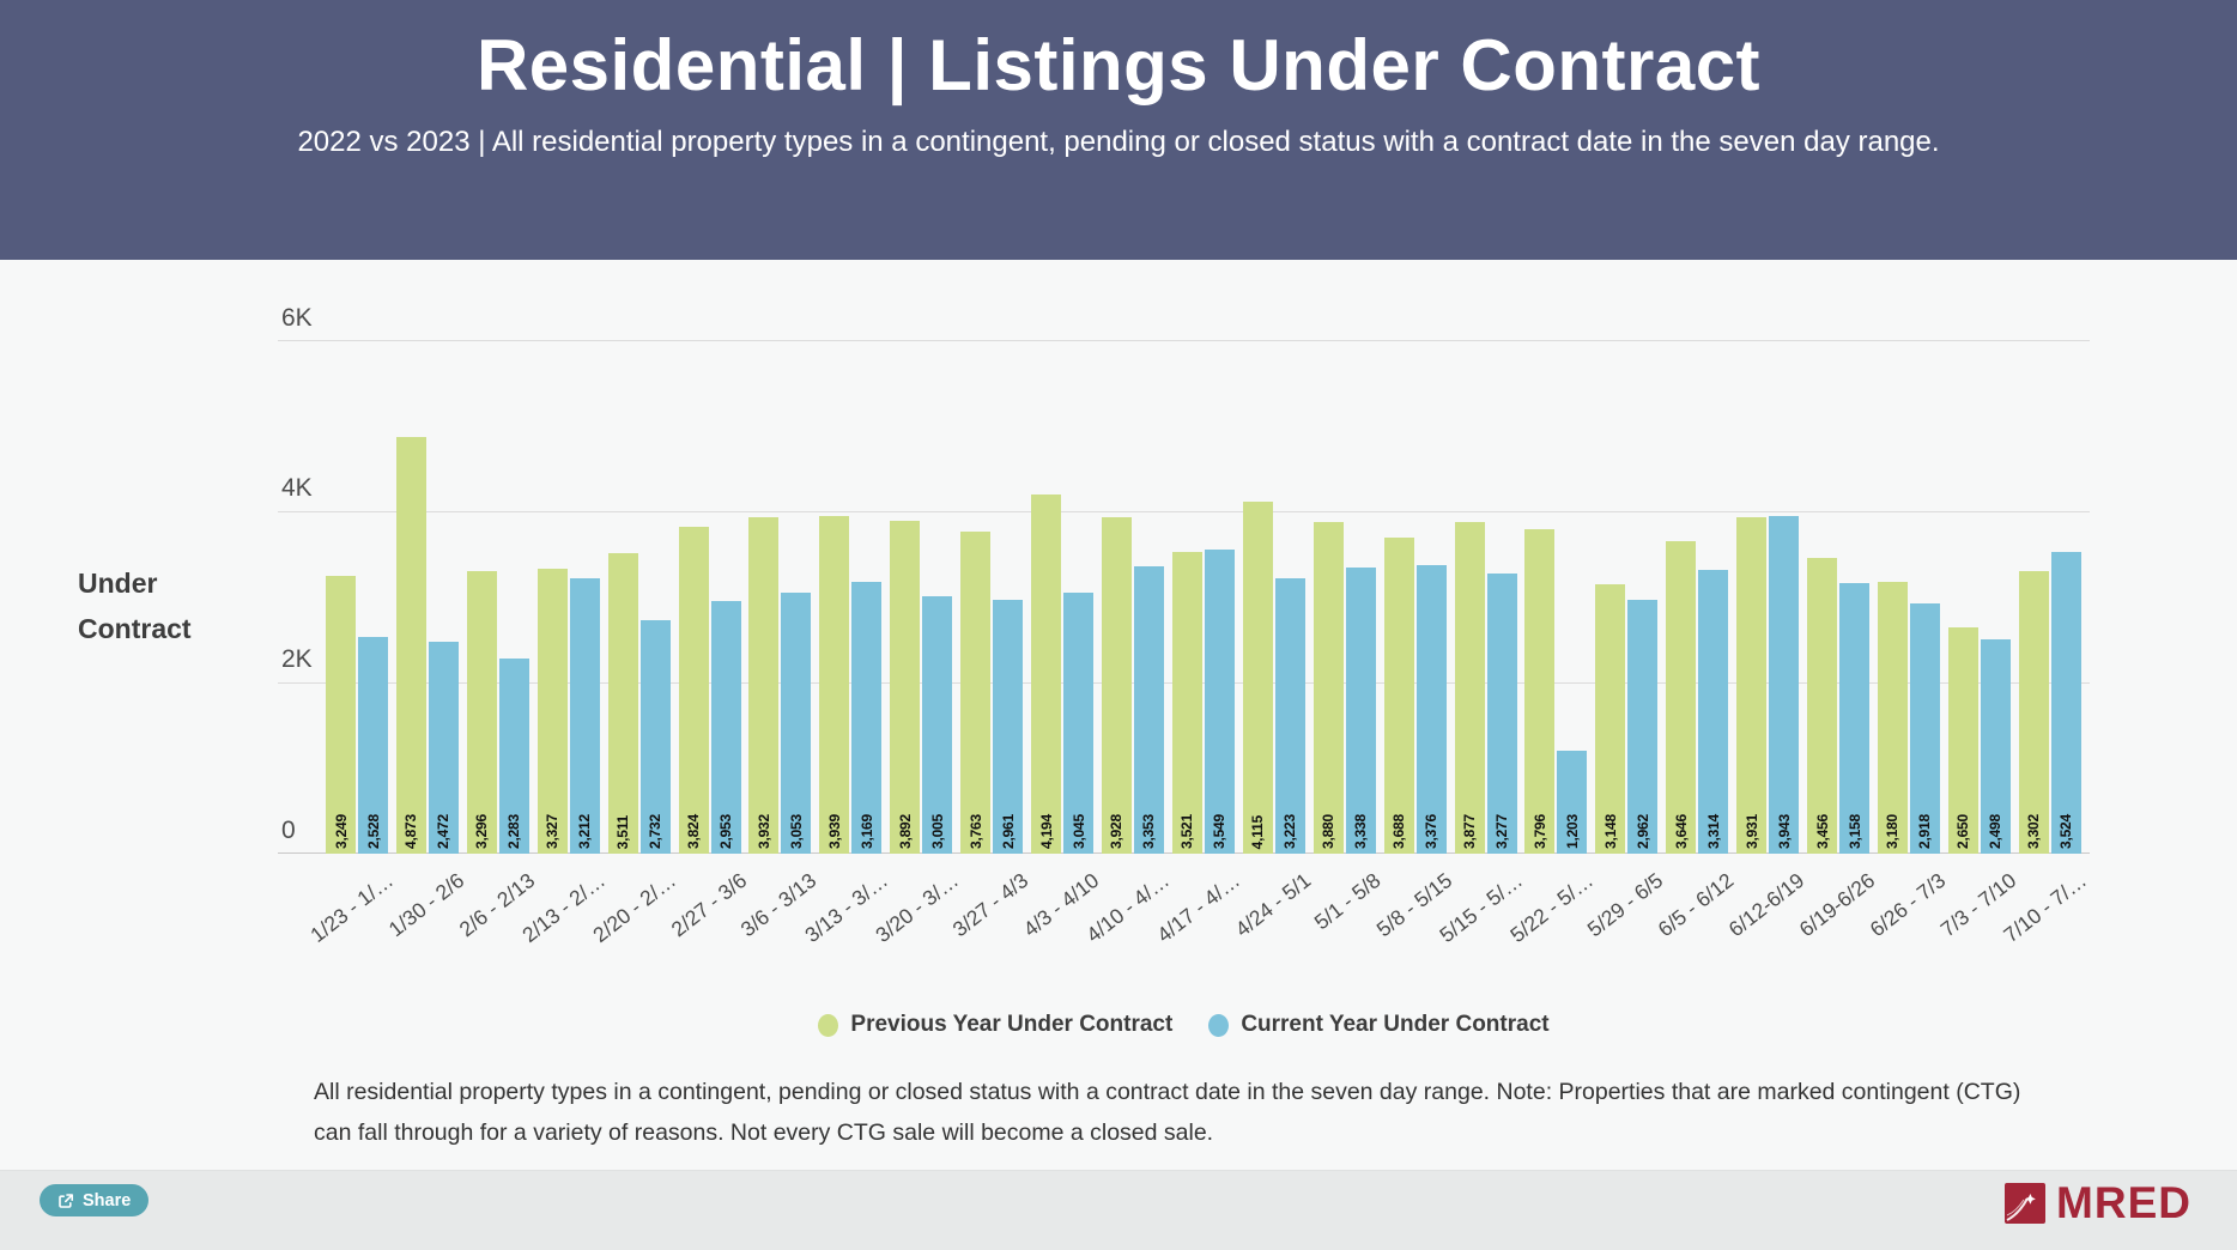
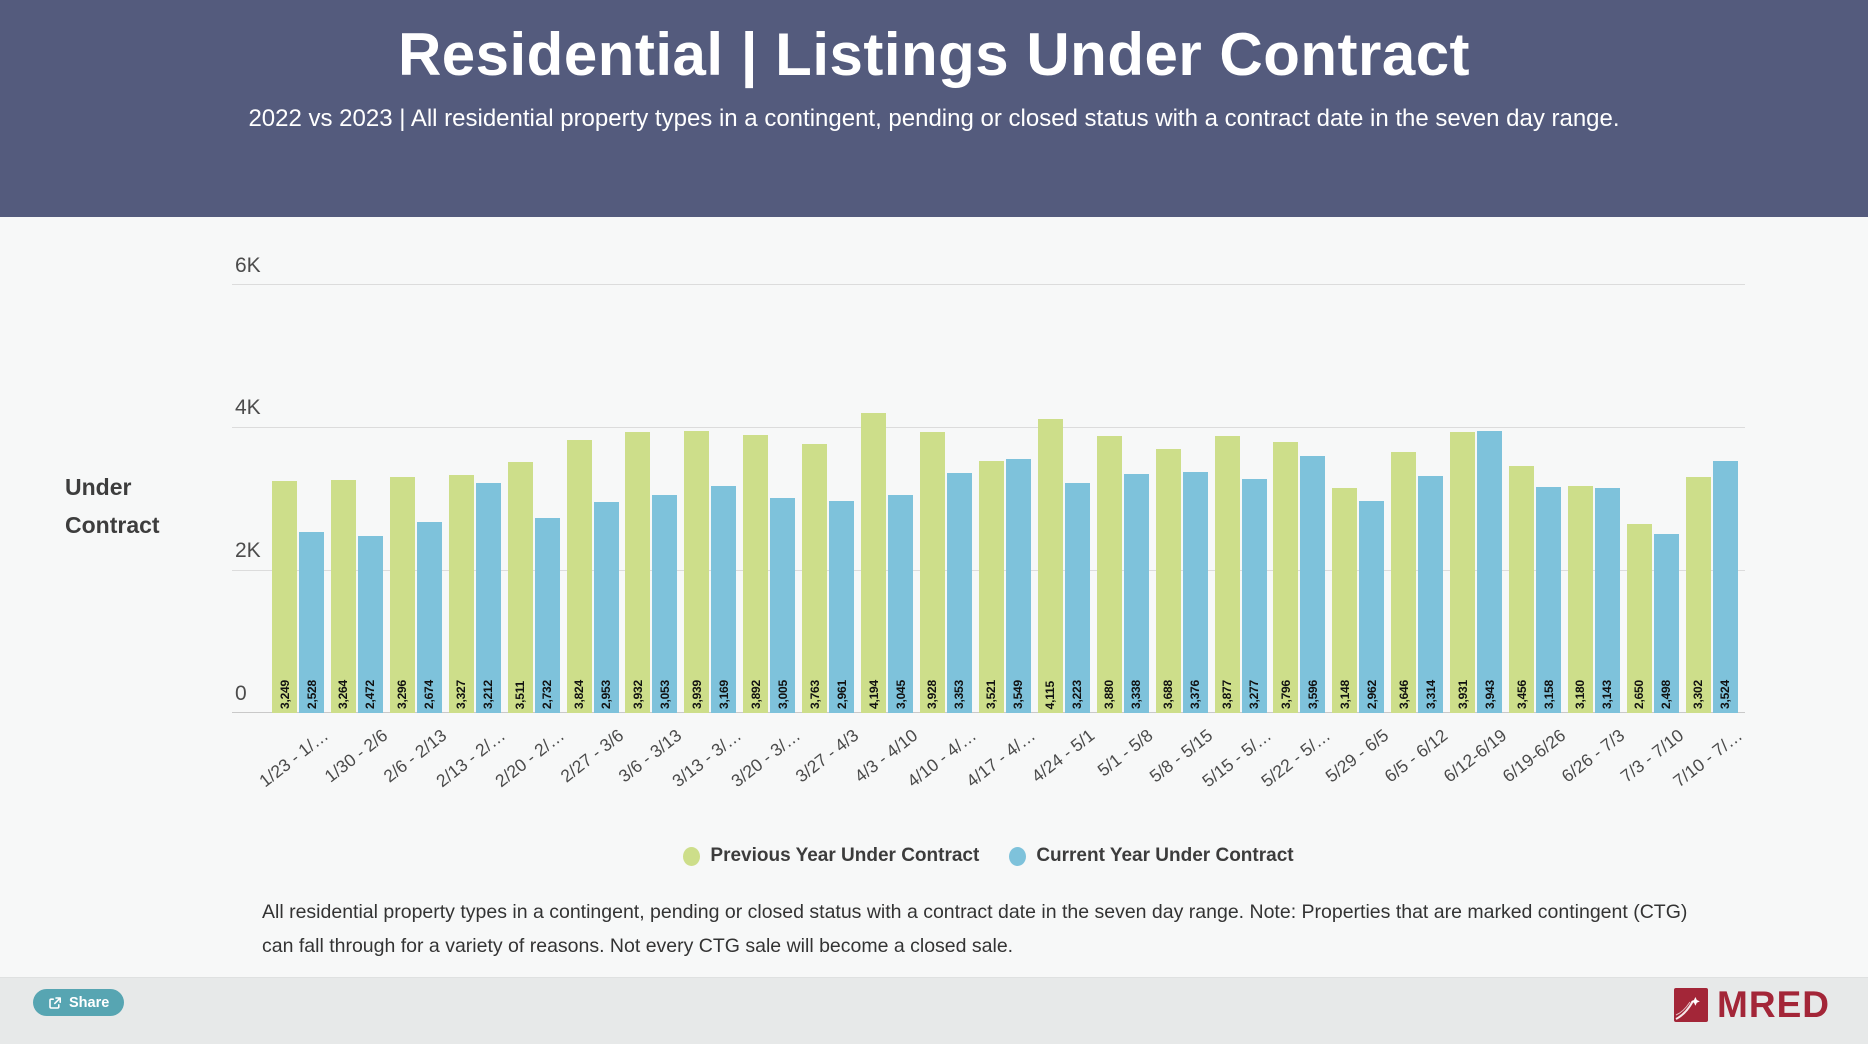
Previous Year Under Contract/1/30 - 2/6: 4,873 -> 3,264
Current Year Under Contract/2/6 - 2/13: 2,283 -> 2,674
Current Year Under Contract/5/22 - 5/…: 1,203 -> 3,596
Current Year Under Contract/6/26 - 7/3: 2,918 -> 3,143
